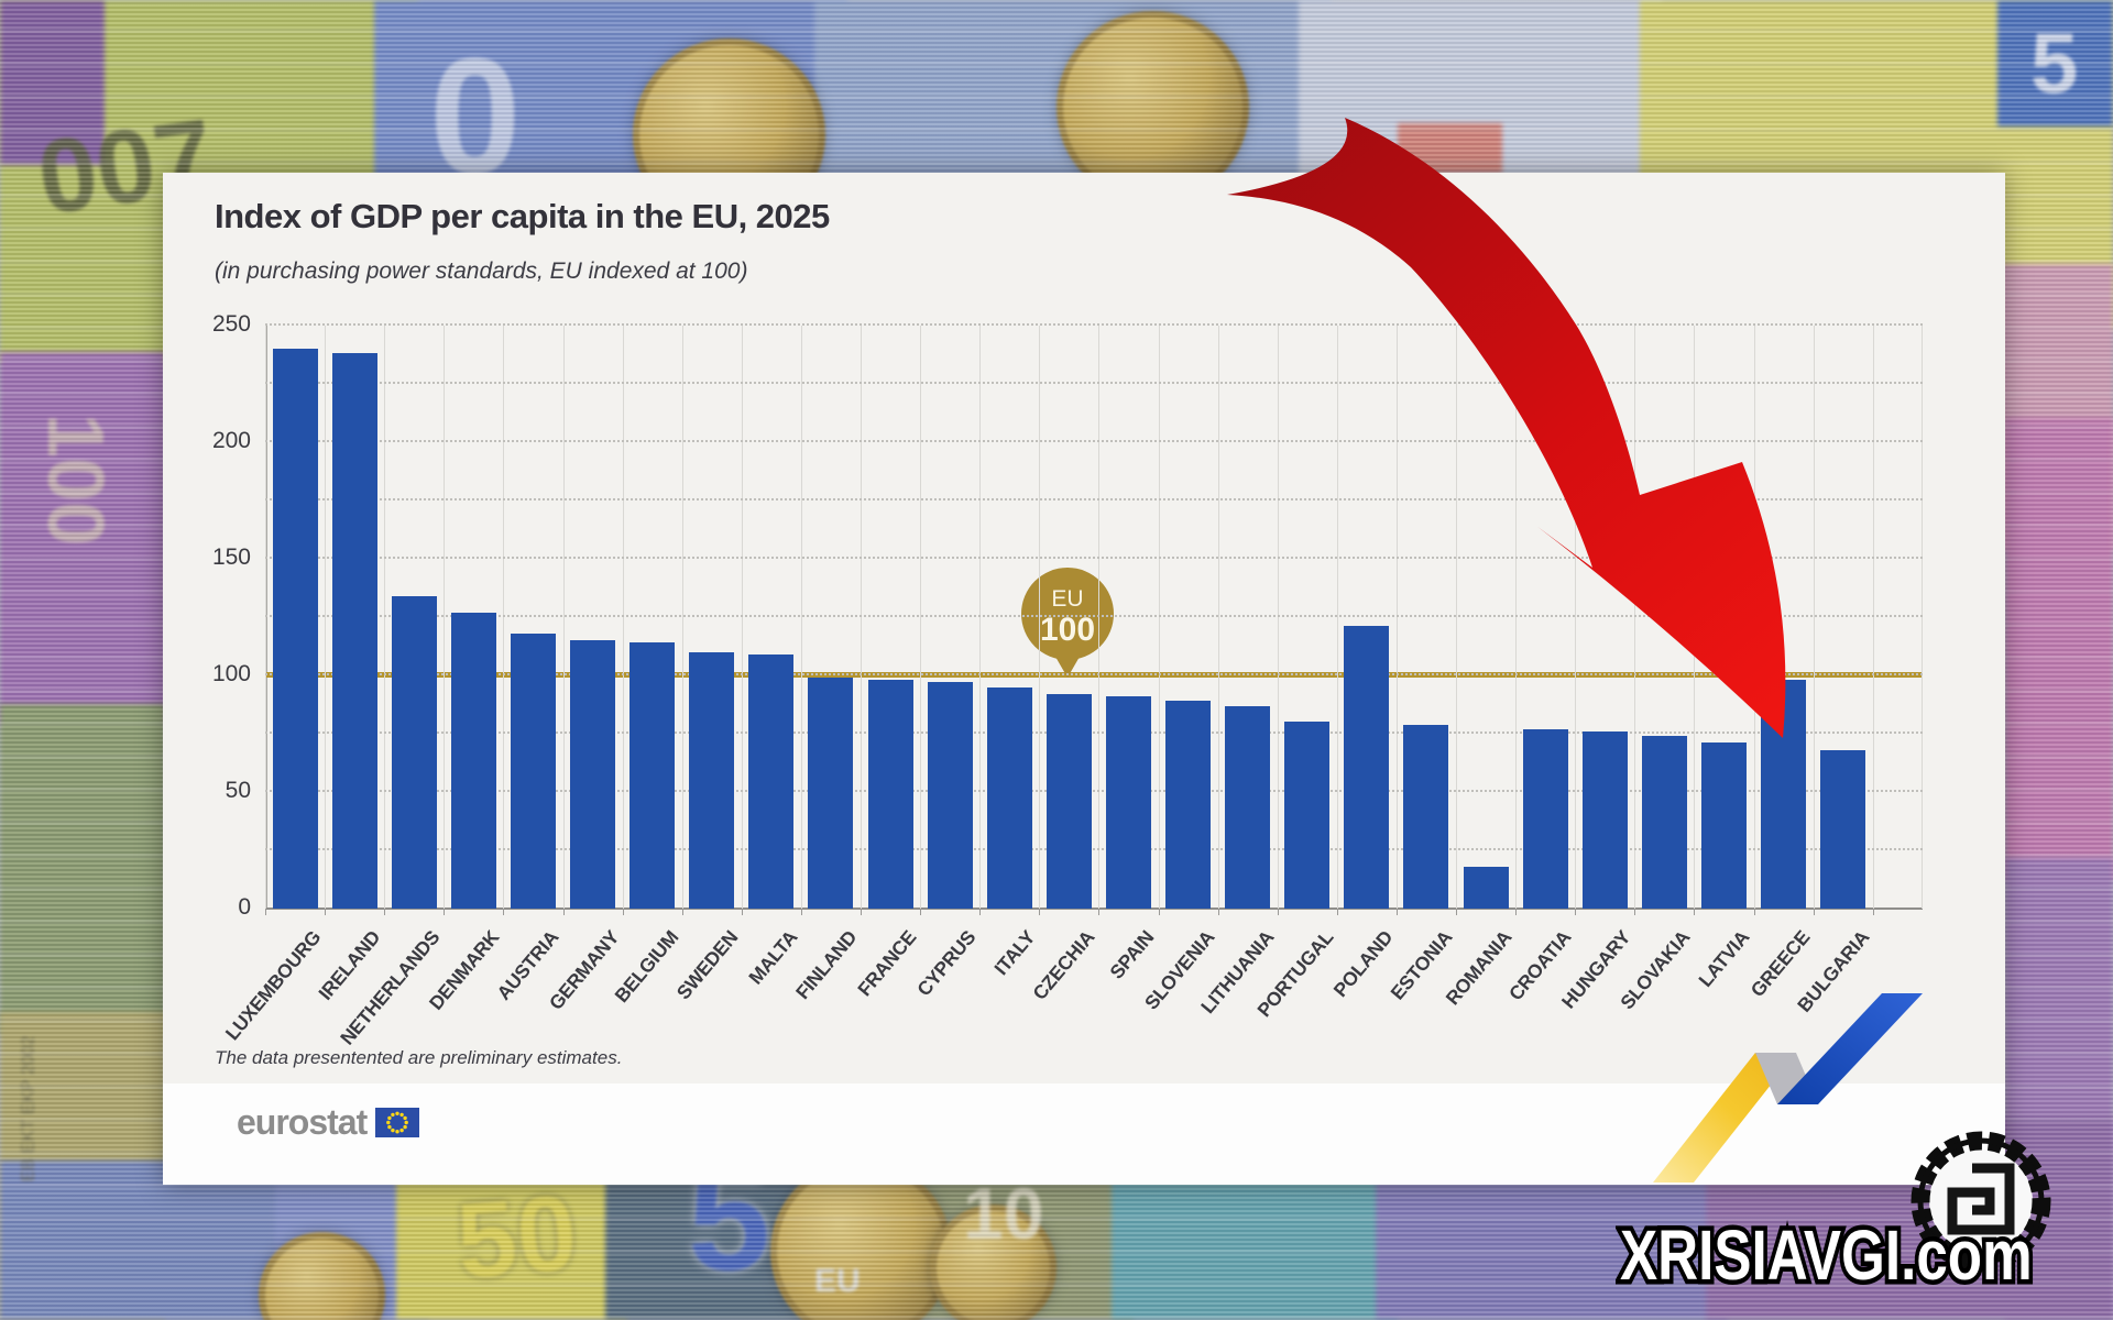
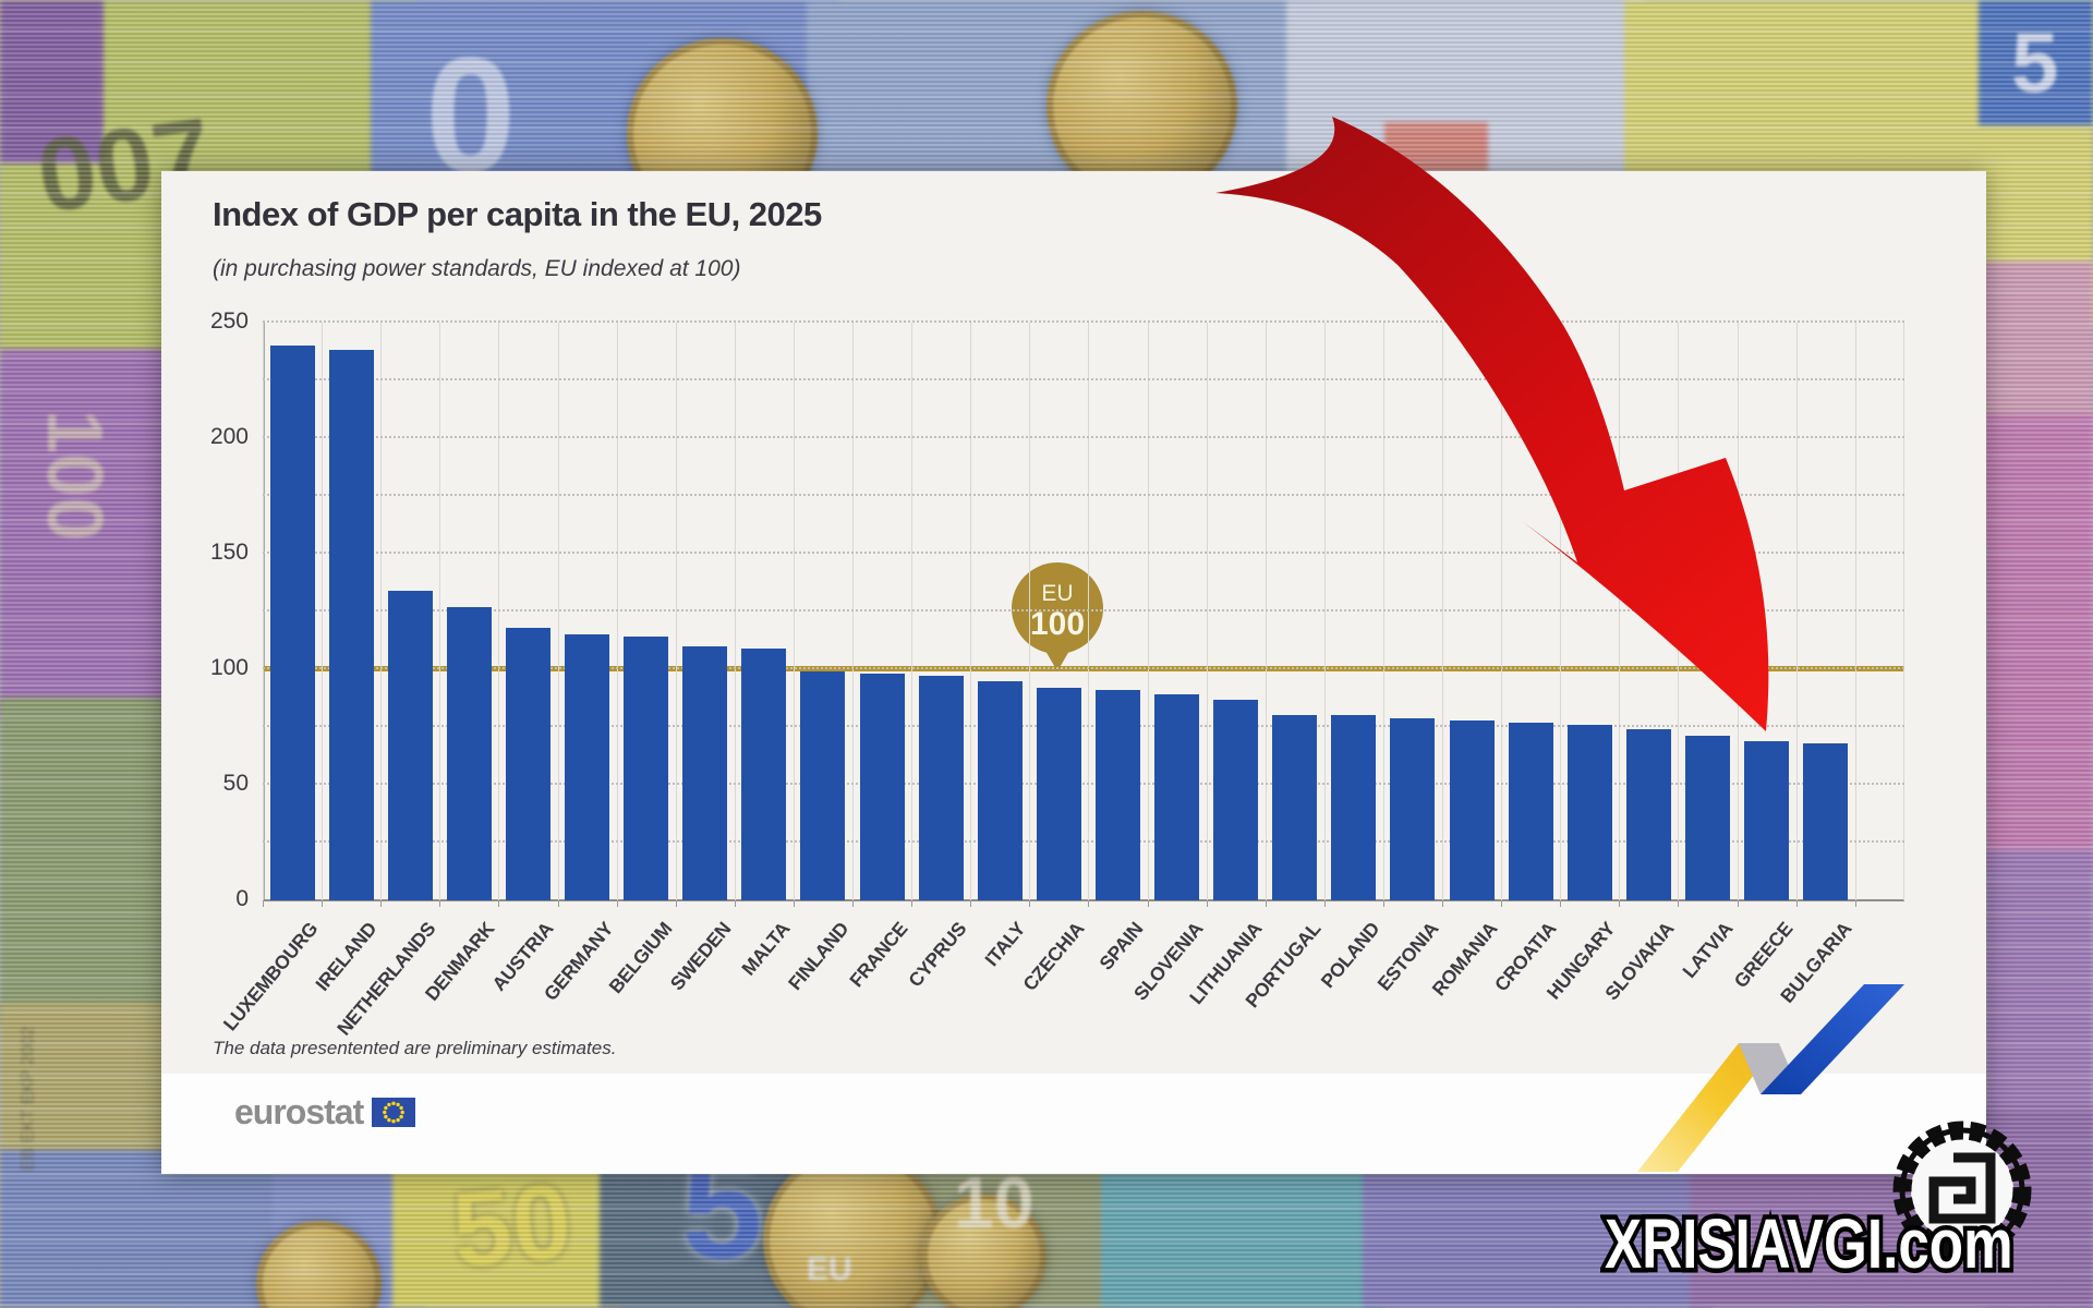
POLAND: 121 -> 80
ROMANIA: 18 -> 78
GREECE: 98 -> 69
